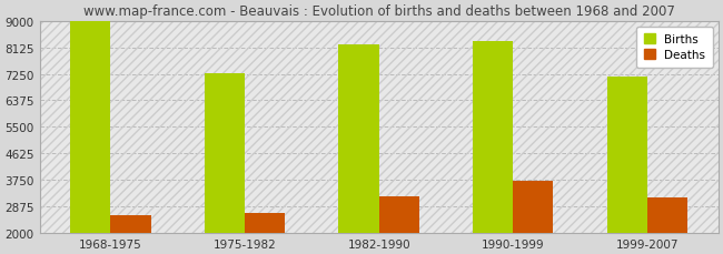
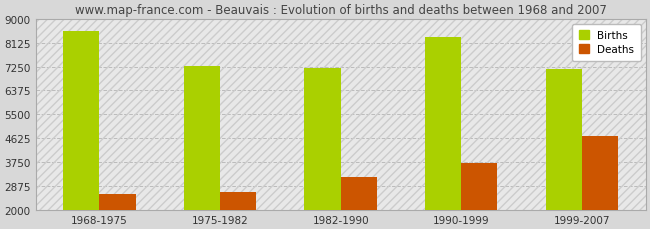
Births/1968-1975: 8980 -> 8550
Births/1982-1990: 8220 -> 7200
Deaths/1999-2007: 3180 -> 4700
